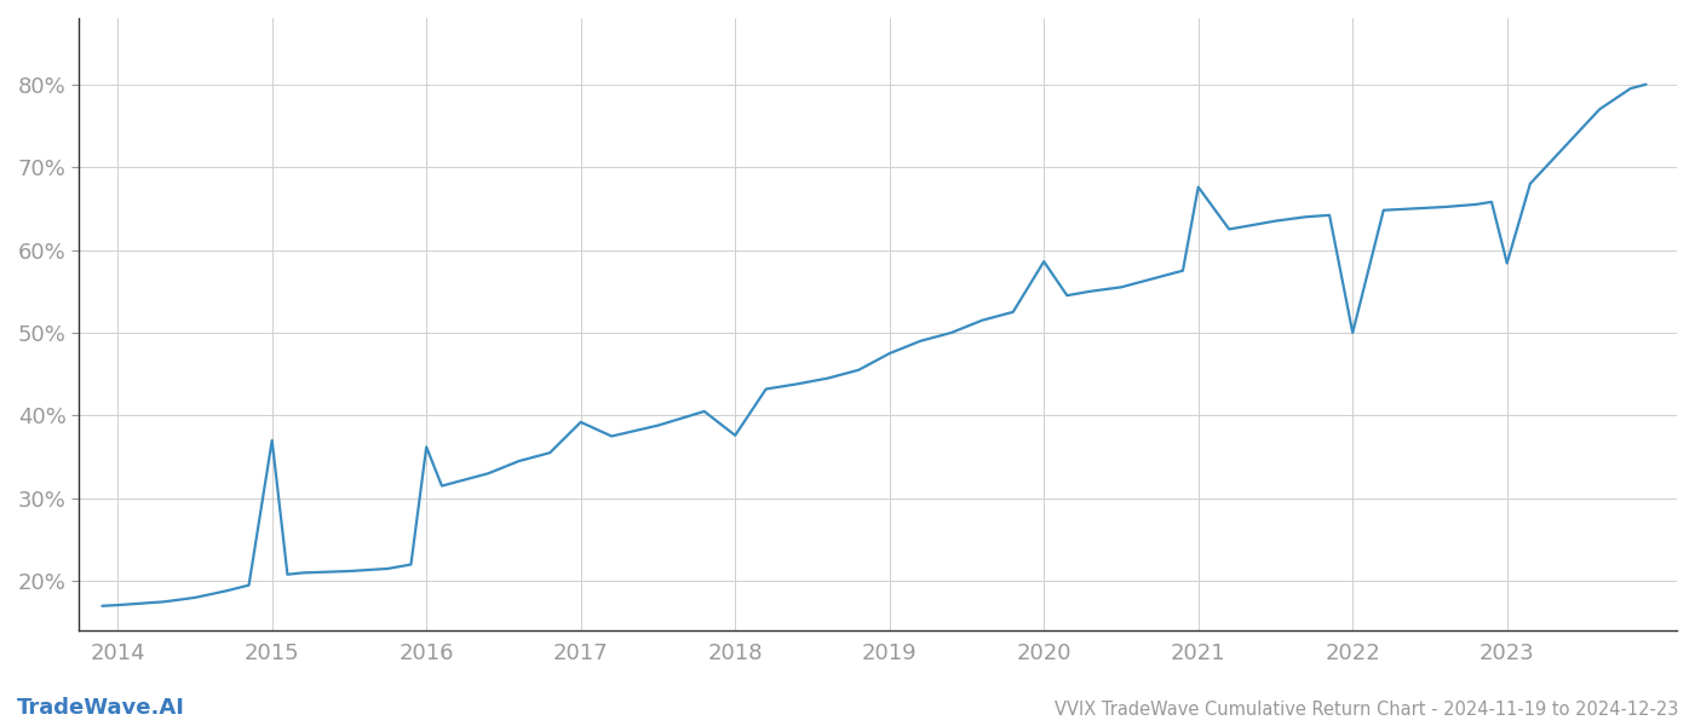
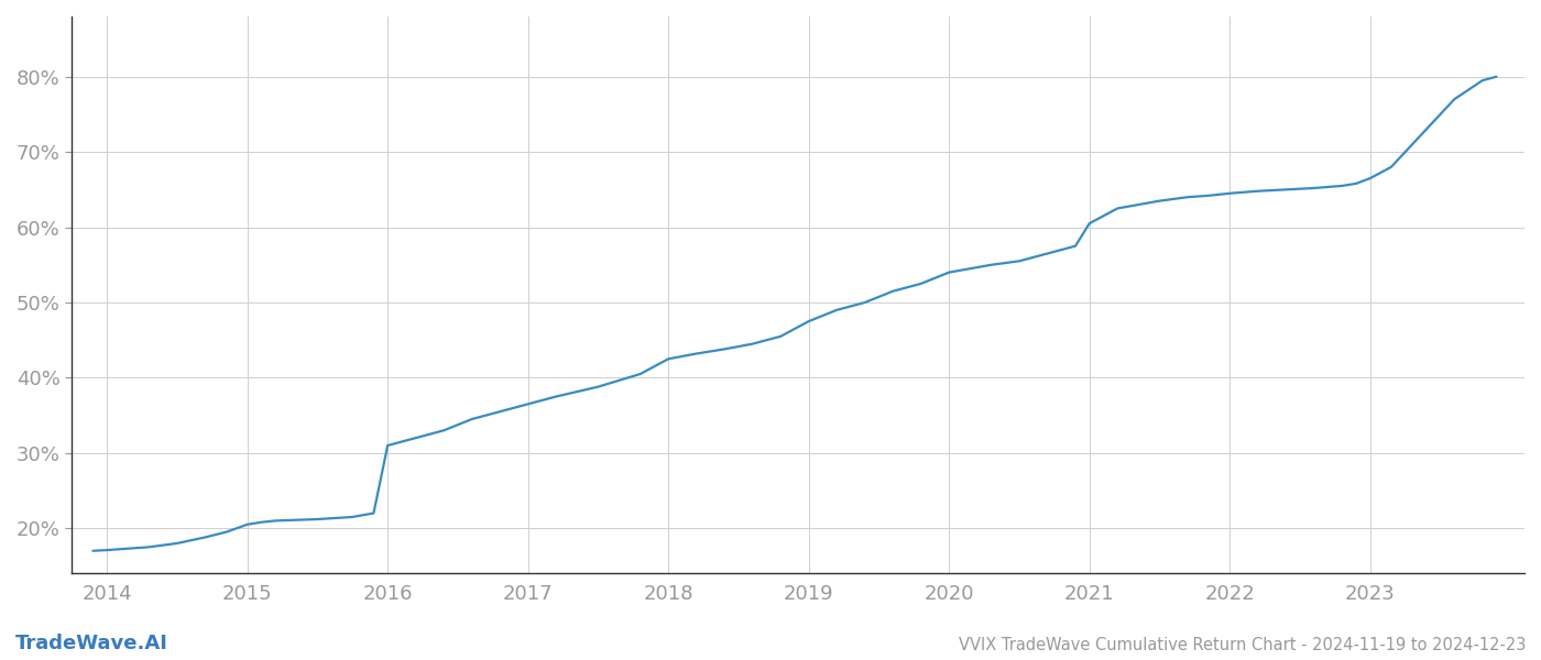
2015: 37.0% -> 20.5%
2016: 36.2% -> 31.0%
2017: 39.2% -> 36.5%
2018: 37.6% -> 42.5%
2020: 58.6% -> 54.0%
2021: 67.6% -> 60.5%
2022: 50.0% -> 64.5%
2023: 58.4% -> 66.5%
